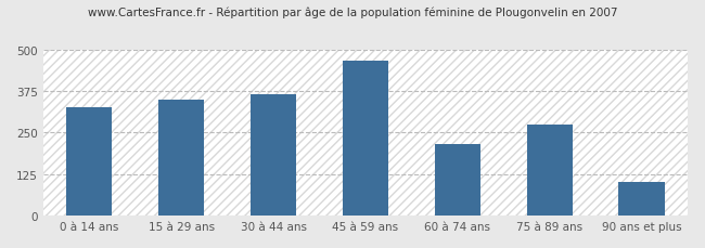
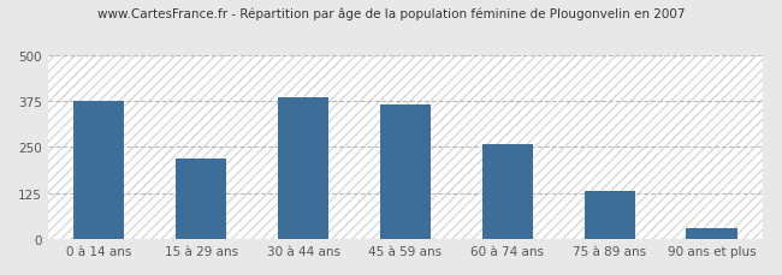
0 à 14 ans: 325 -> 375
15 à 29 ans: 350 -> 220
30 à 44 ans: 365 -> 385
45 à 59 ans: 465 -> 365
60 à 74 ans: 215 -> 258
75 à 89 ans: 275 -> 130
90 ans et plus: 100 -> 30
